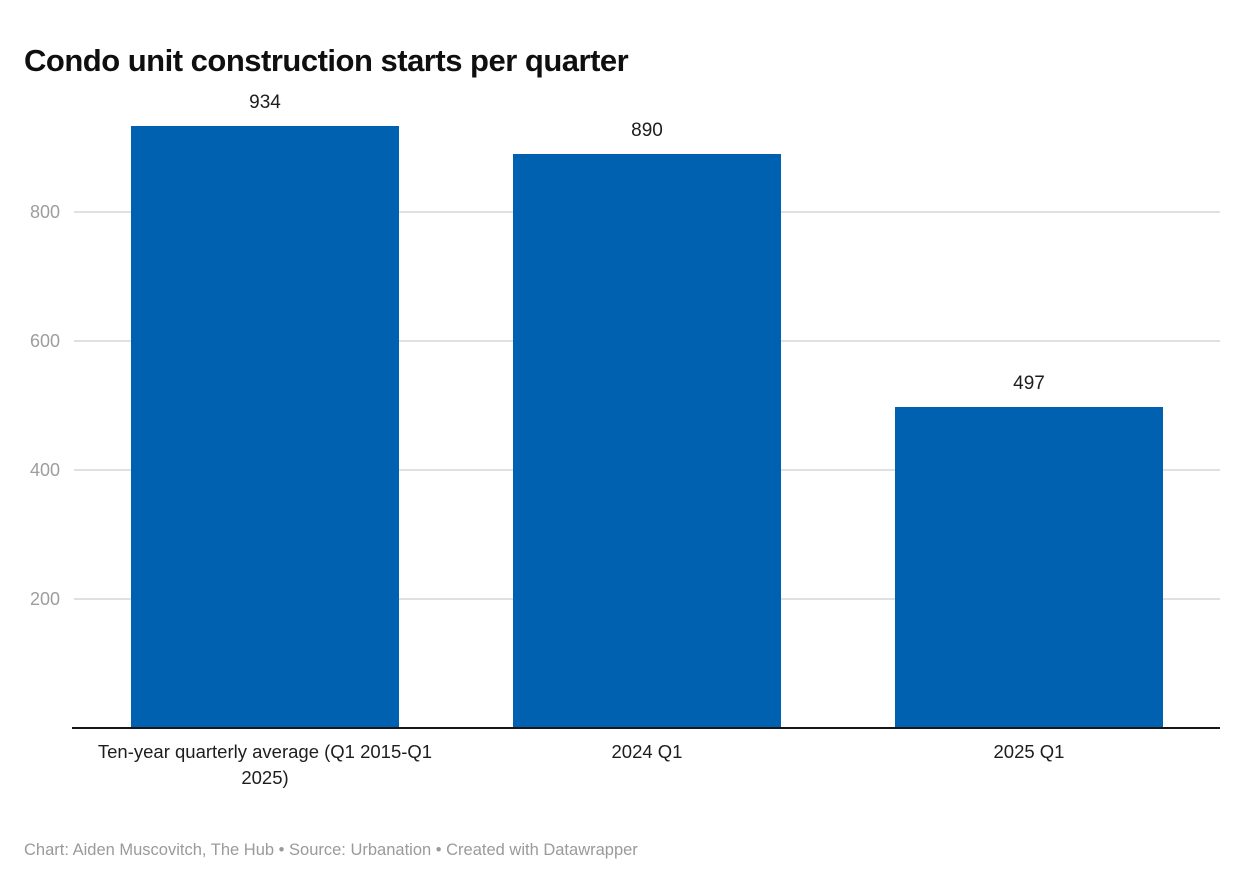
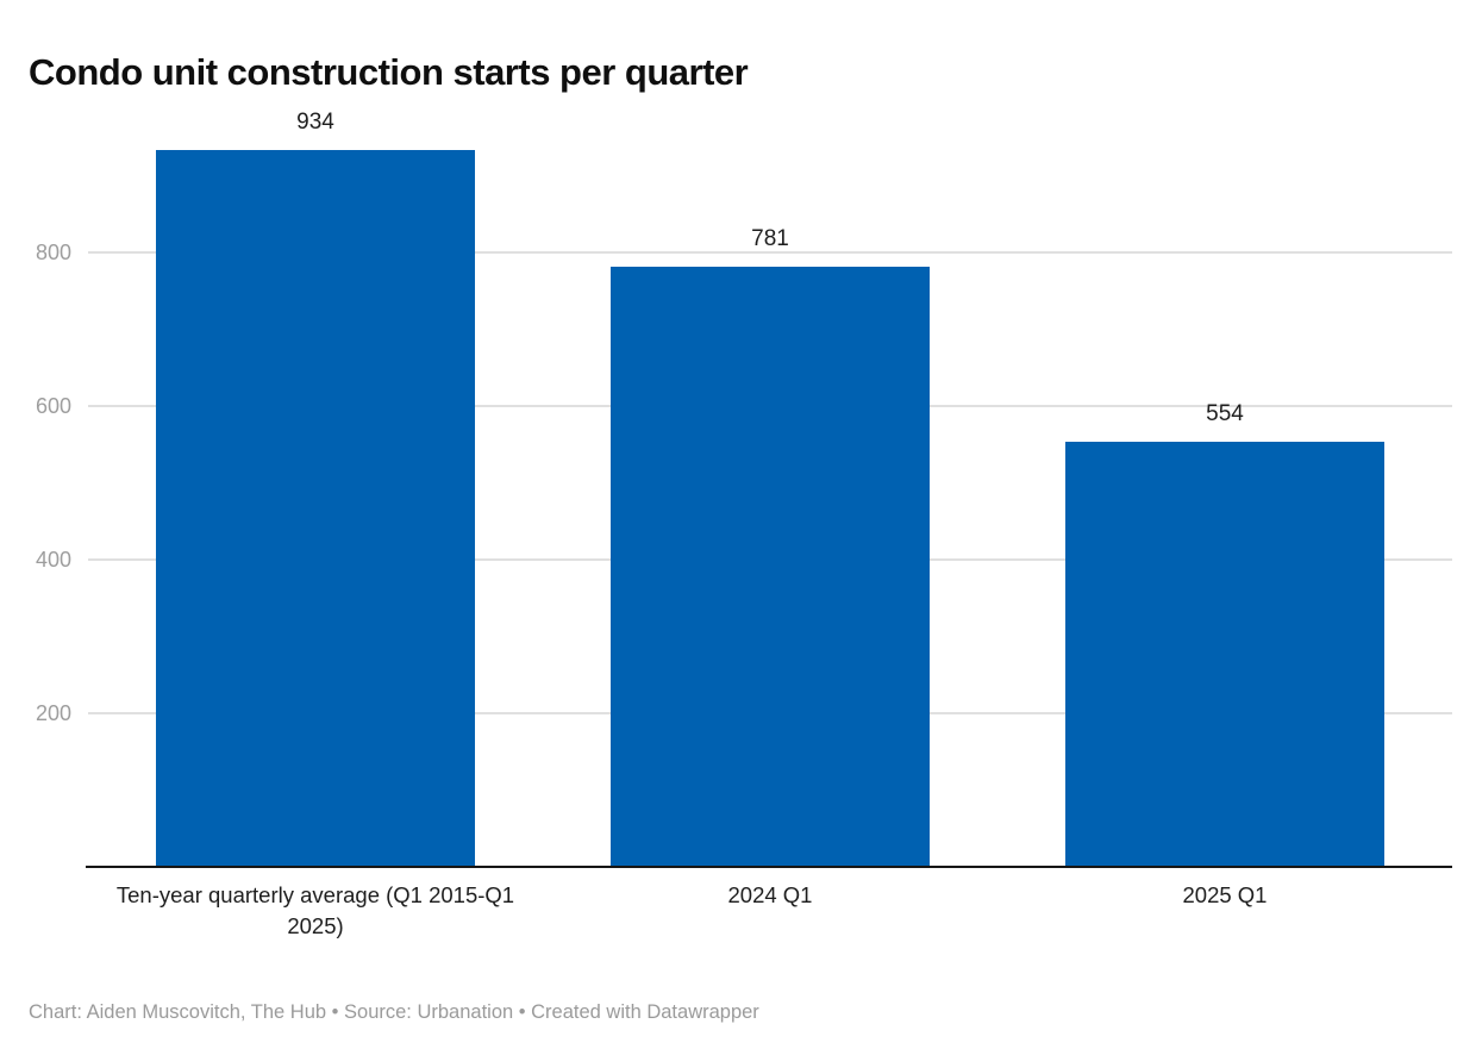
2024 Q1: 890 -> 781
2025 Q1: 497 -> 554
